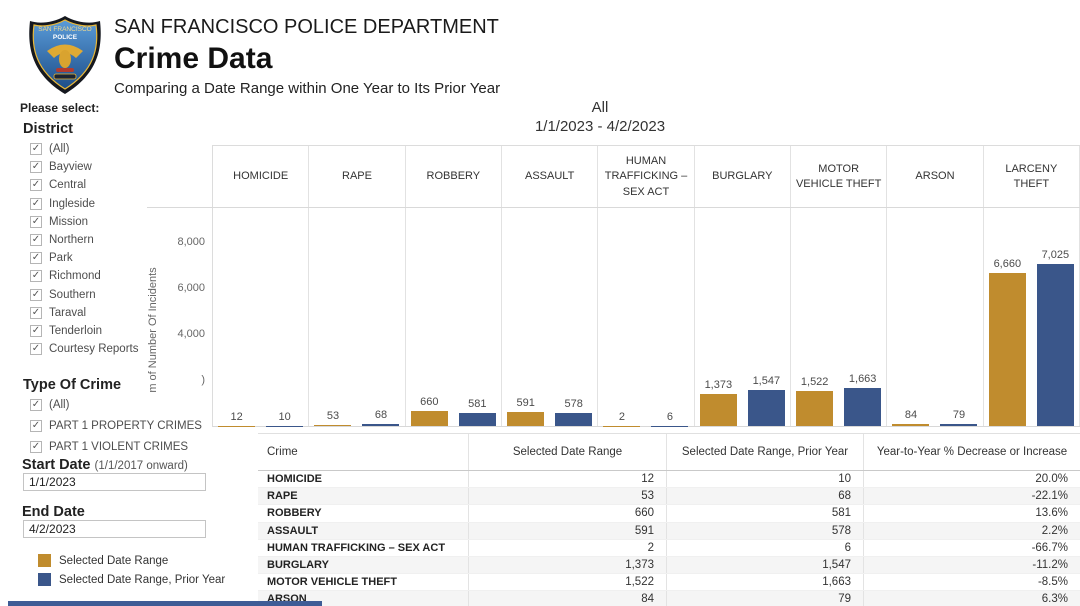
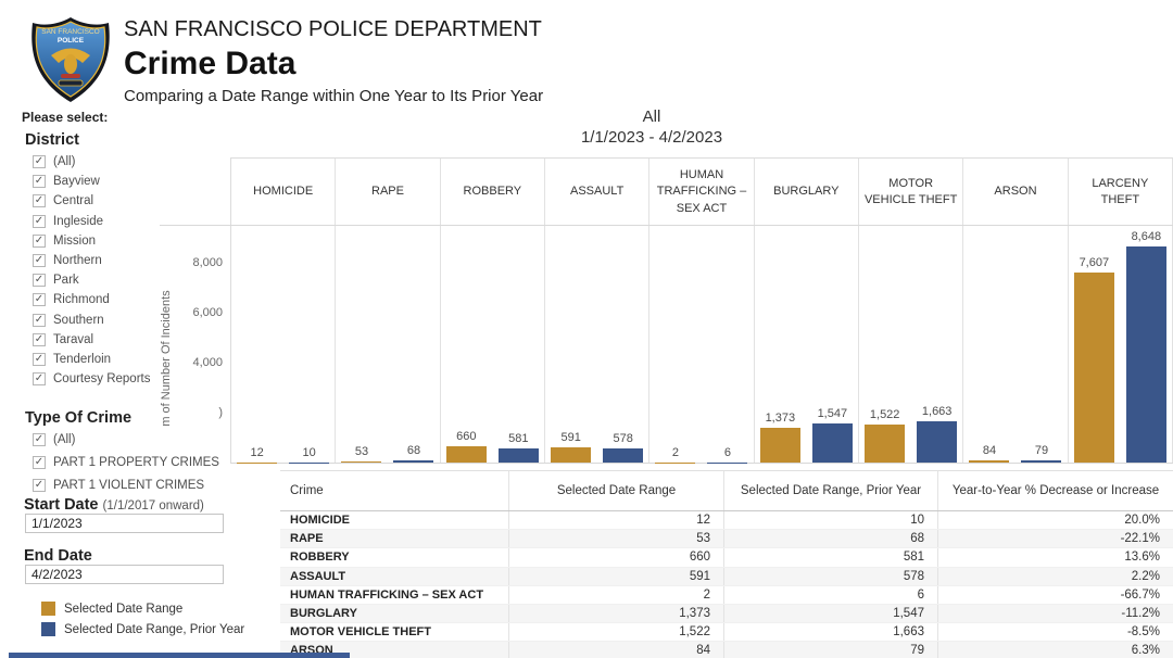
Selected Date Range/LARCENY THEFT: 6,660 -> 7,607
Selected Date Range, Prior Year/LARCENY THEFT: 7,025 -> 8,648
